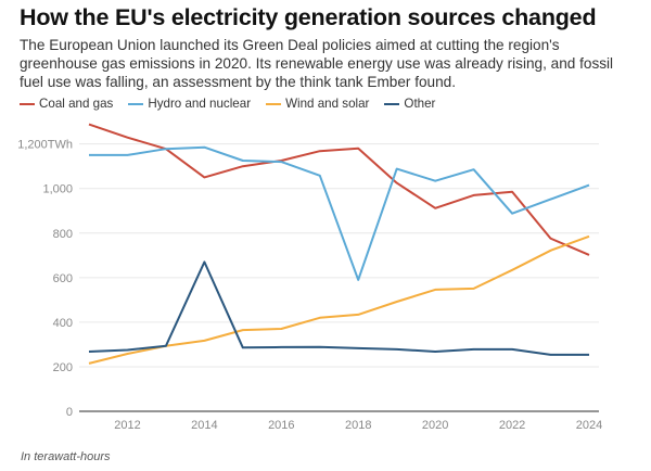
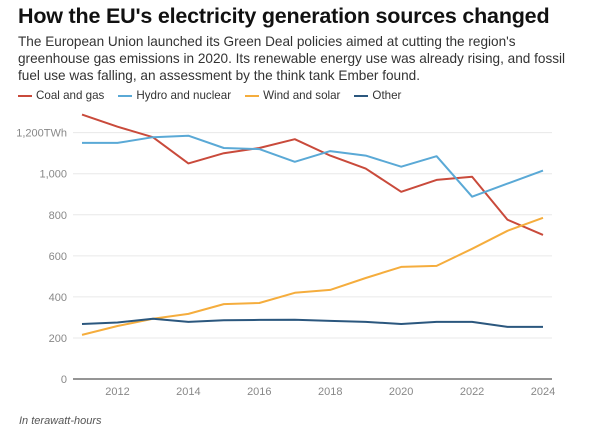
Other/2014: 670 -> 280
Coal and gas/2018: 1180 -> 1090
Hydro and nuclear/2018: 590 -> 1110
